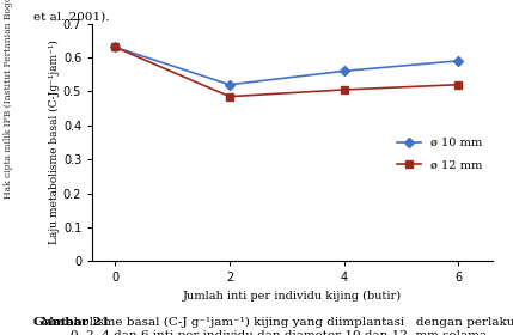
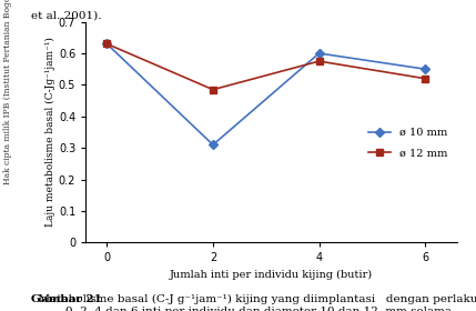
ø 10 mm/2: 0.52 -> 0.31
ø 10 mm/4: 0.56 -> 0.60
ø 12 mm/4: 0.505 -> 0.575
ø 10 mm/6: 0.59 -> 0.55
